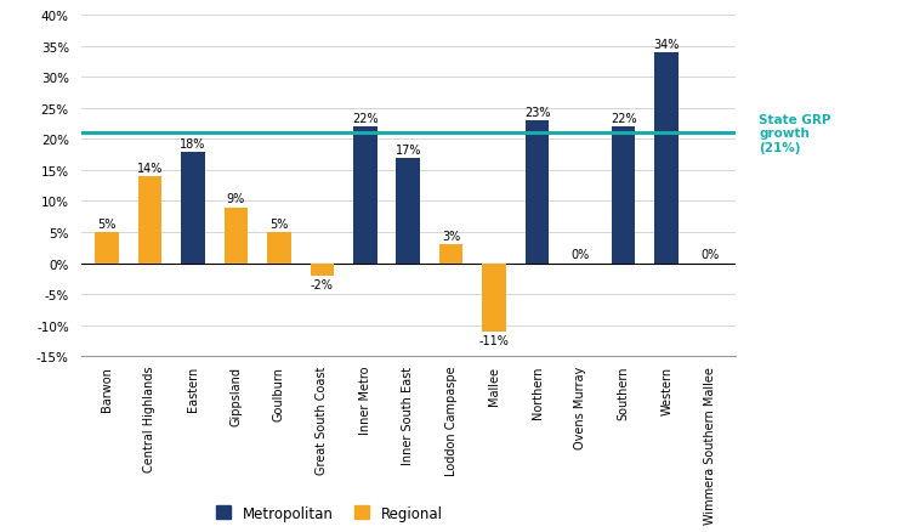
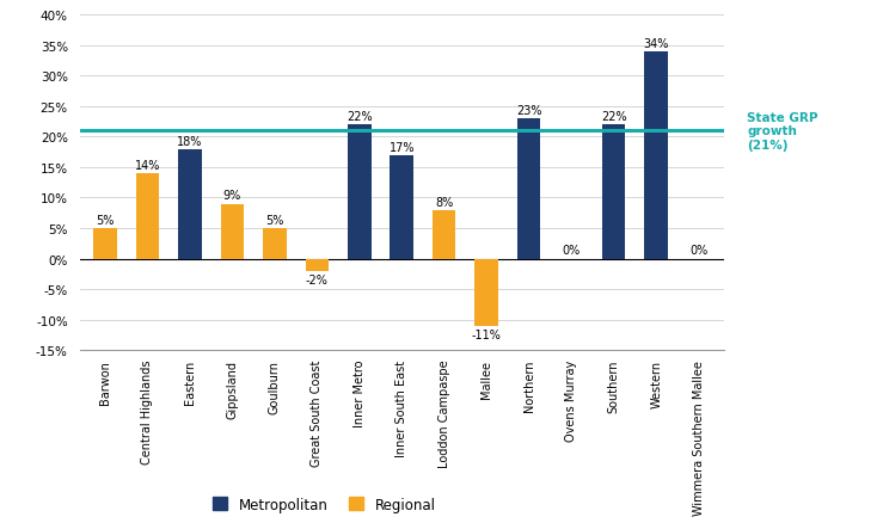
Loddon Campaspe: 3% -> 8%
